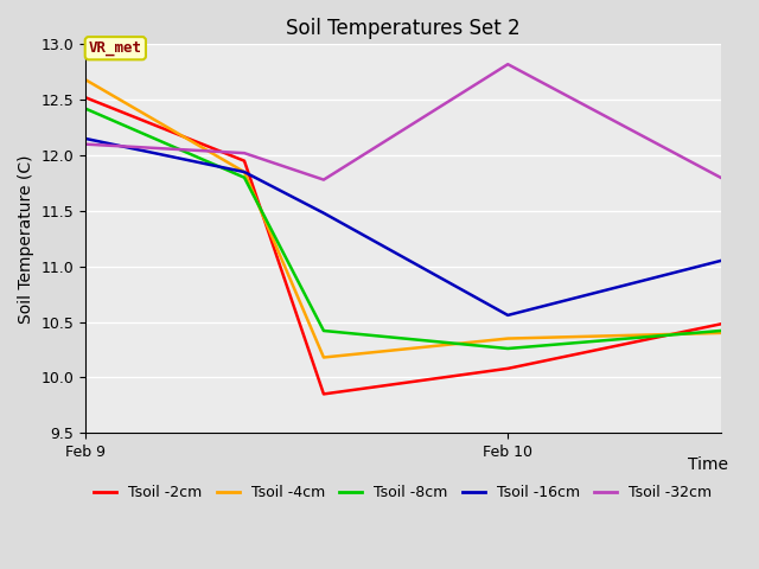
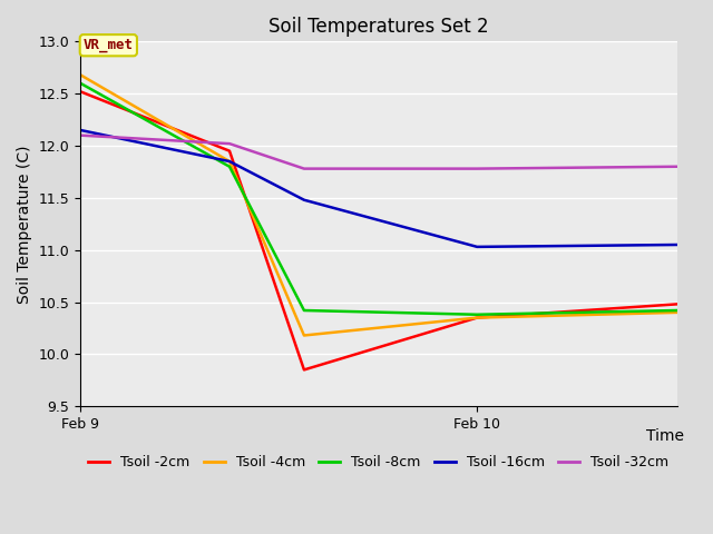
Tsoil -8cm/Feb 9: 12.42 -> 12.60
Tsoil -2cm/Feb 10: 10.08 -> 10.35
Tsoil -8cm/Feb 10: 10.26 -> 10.38
Tsoil -16cm/Feb 10: 10.56 -> 11.03
Tsoil -32cm/Feb 10: 12.82 -> 11.78
